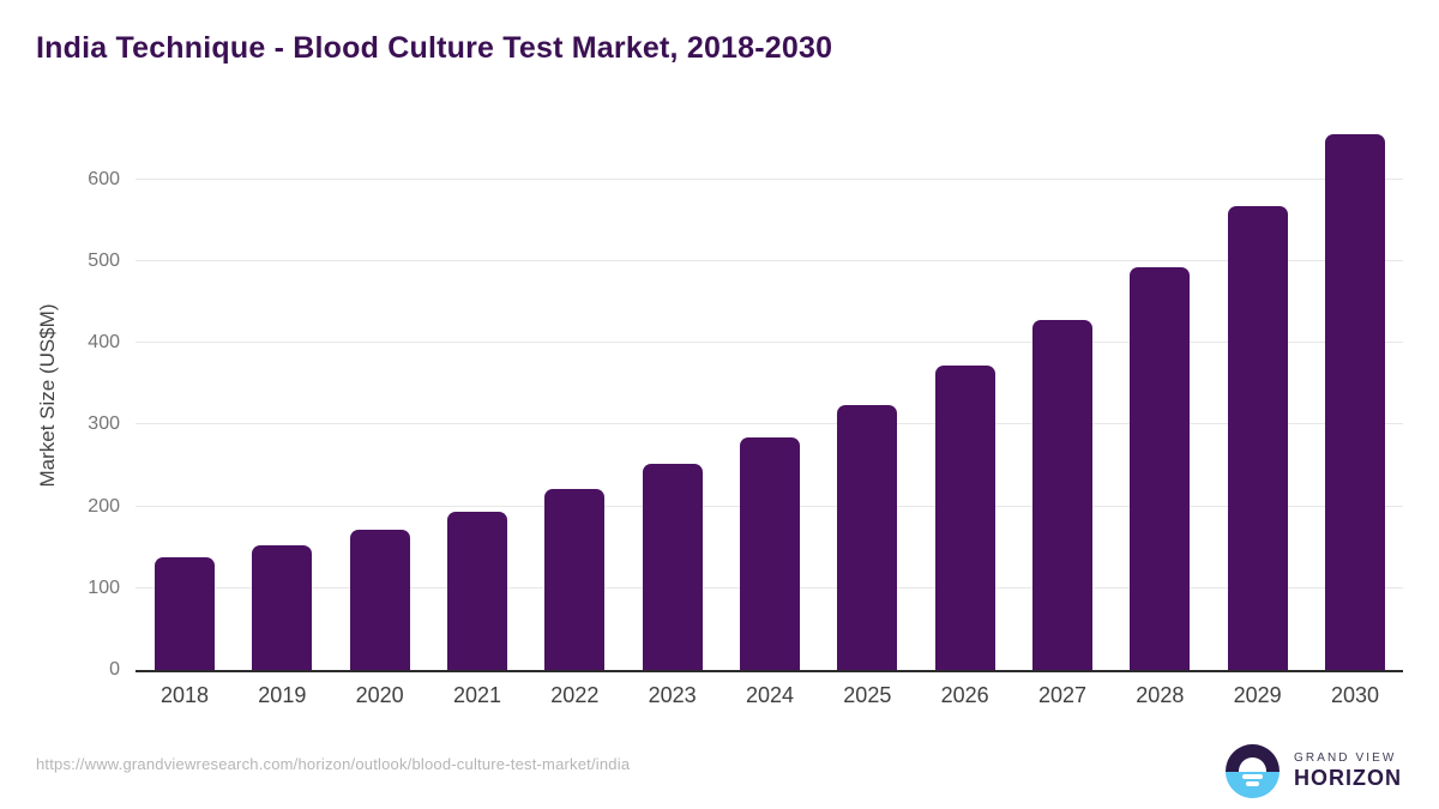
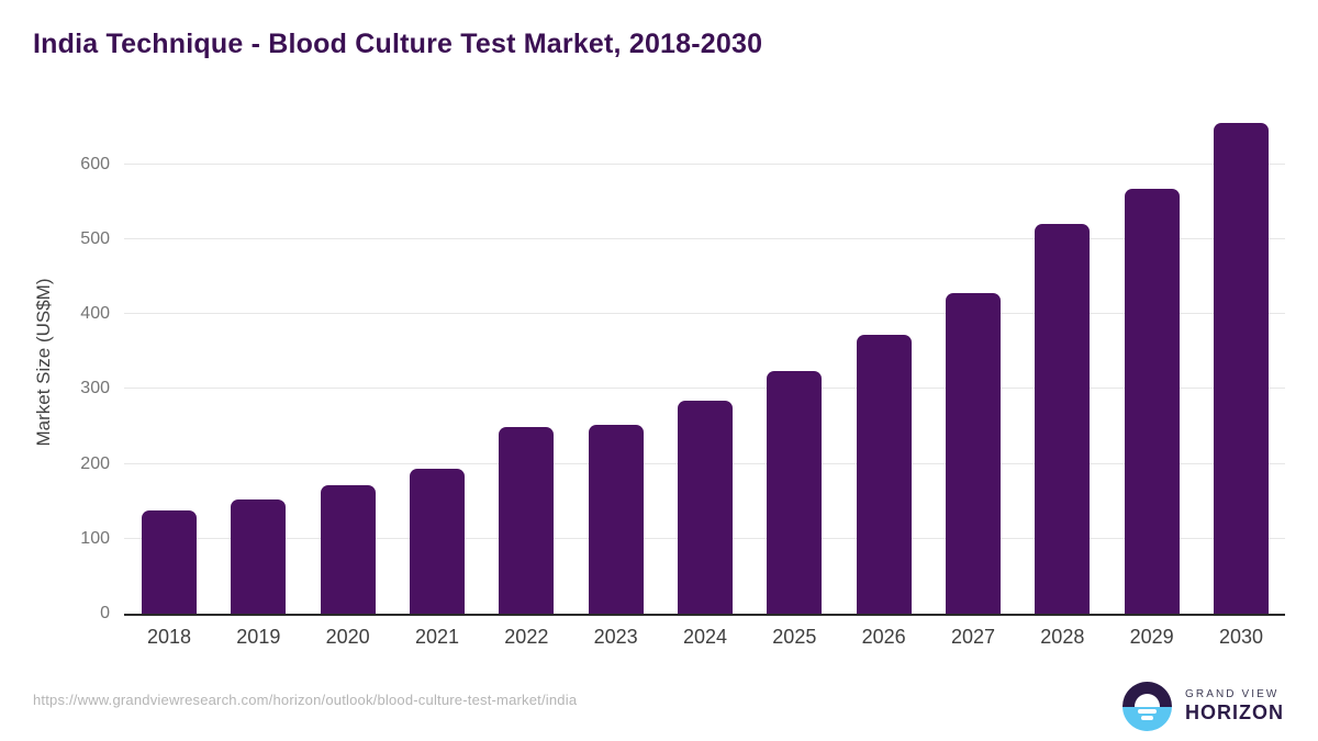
2022: 220 -> 250
2028: 490 -> 520
